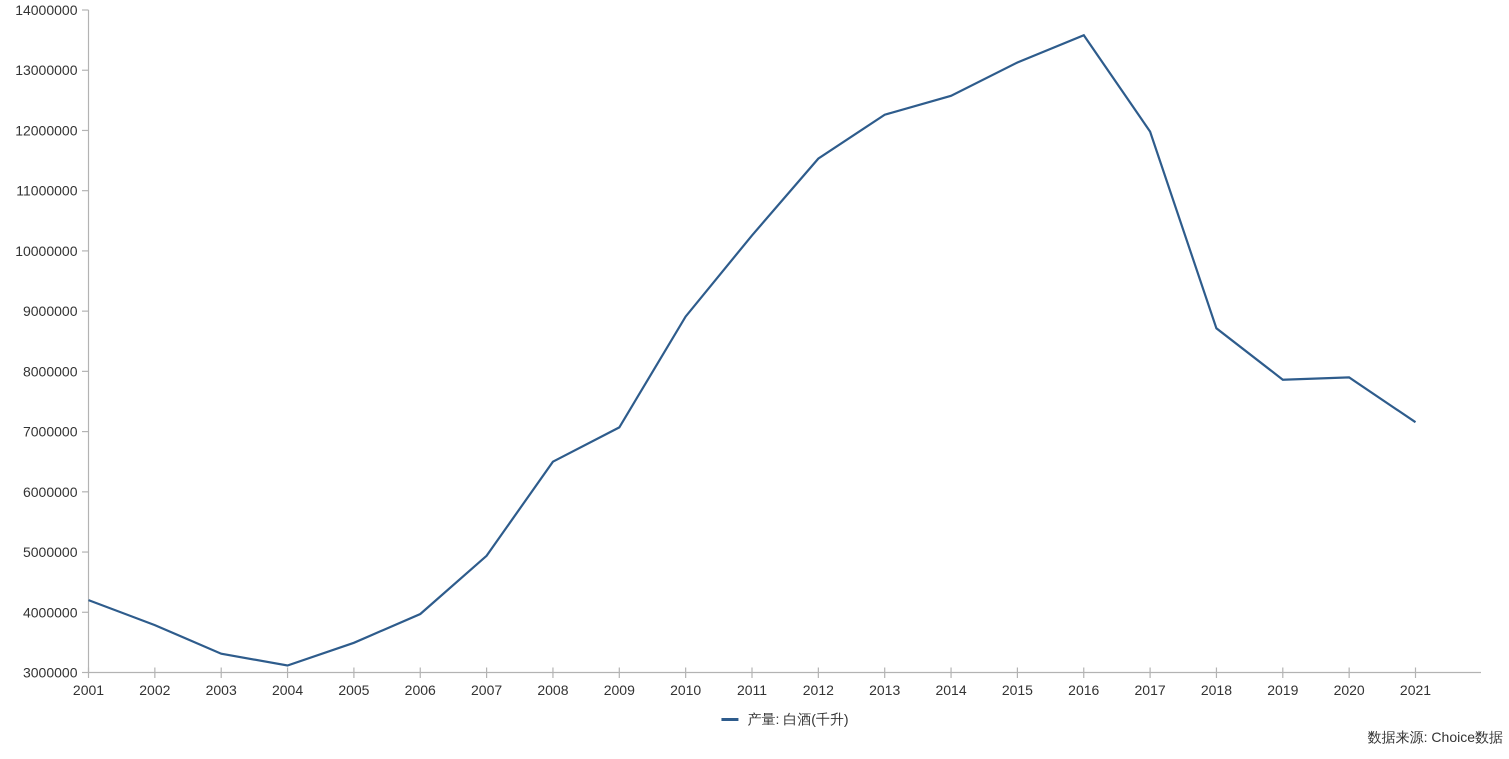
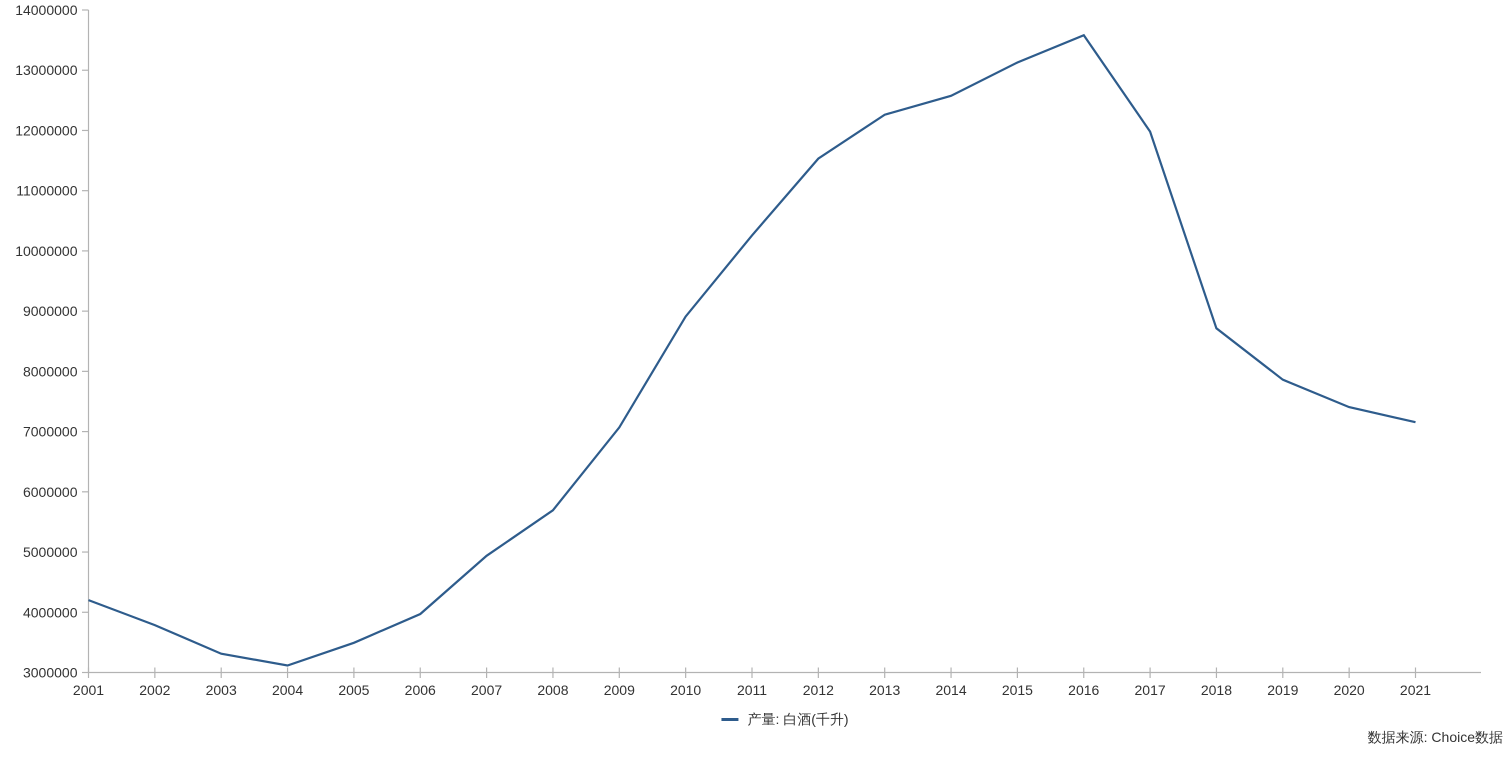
2008: 6500000 -> 5700000
2020: 7900000 -> 7400000
